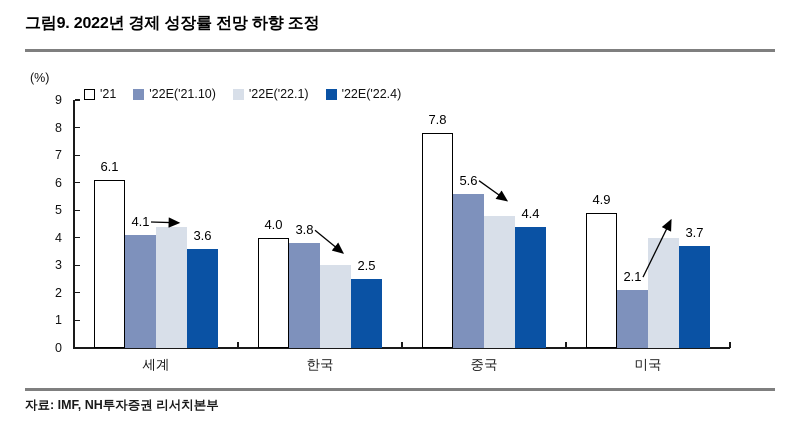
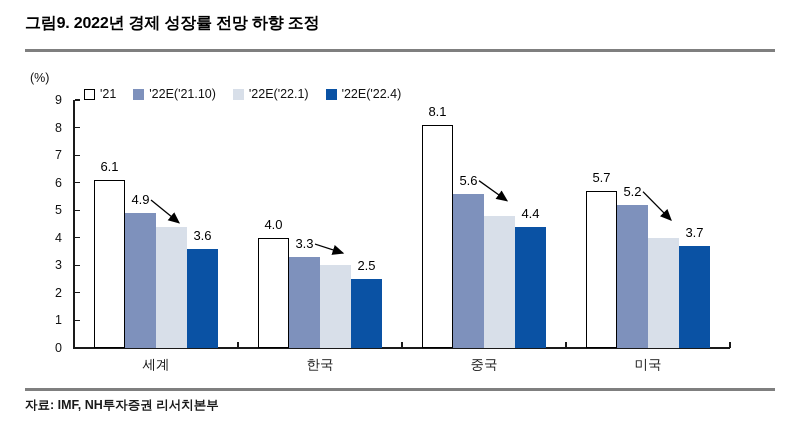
'22E('21.10)/세계: 4.1 -> 4.9
'22E('21.10)/한국: 3.8 -> 3.3
'21/중국: 7.8 -> 8.1
'21/미국: 4.9 -> 5.7
'22E('21.10)/미국: 2.1 -> 5.2
